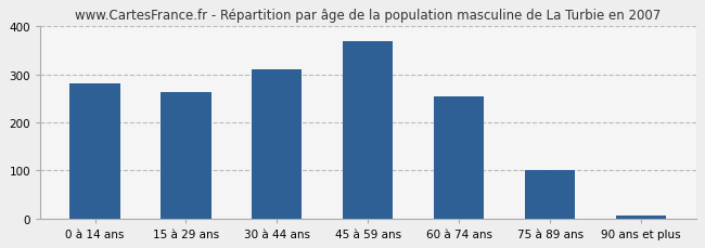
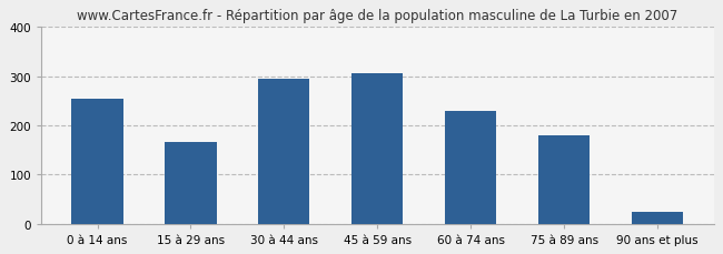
0 à 14 ans: 281 -> 255
15 à 29 ans: 264 -> 165
30 à 44 ans: 311 -> 295
45 à 59 ans: 369 -> 305
60 à 74 ans: 254 -> 230
75 à 89 ans: 100 -> 180
90 ans et plus: 7 -> 25
